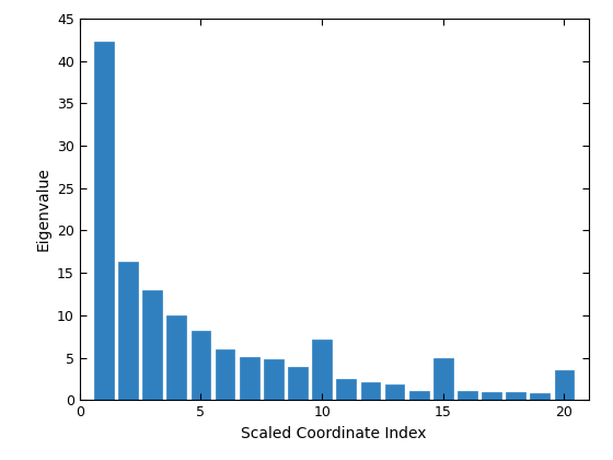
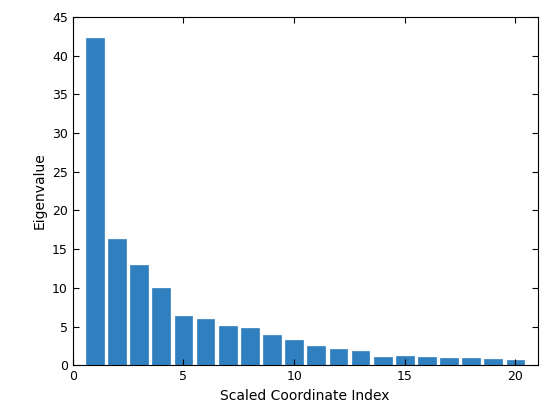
5: 8.2 -> 6.4
10: 7.2 -> 3.3
15: 5.0 -> 1.2
20: 3.6 -> 0.8
